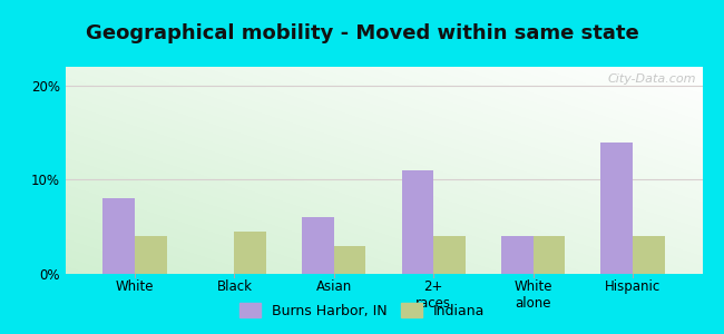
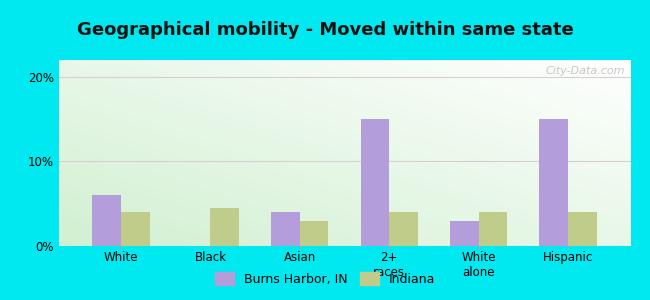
Burns Harbor, IN/White: 8% -> 6%
Burns Harbor, IN/Asian: 6% -> 4%
Burns Harbor, IN/2+ races: 11% -> 15%
Burns Harbor, IN/White alone: 4% -> 3%
Burns Harbor, IN/Hispanic: 14% -> 15%
